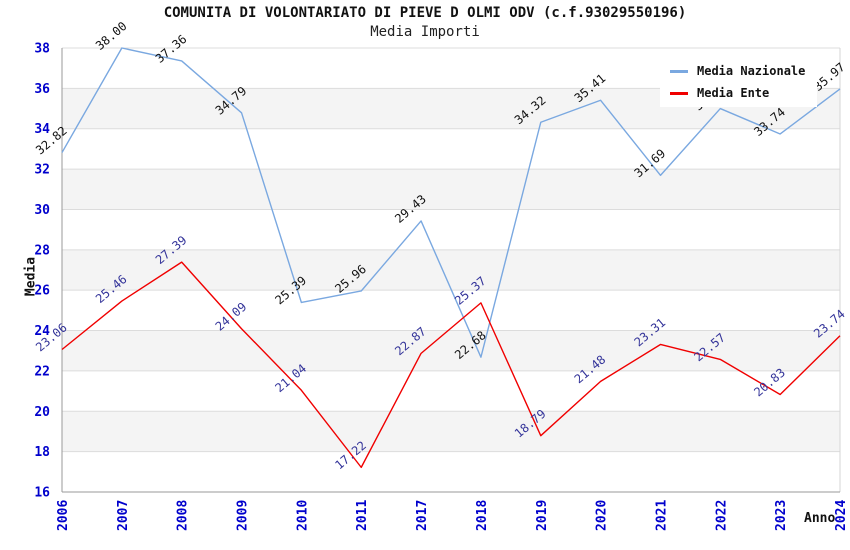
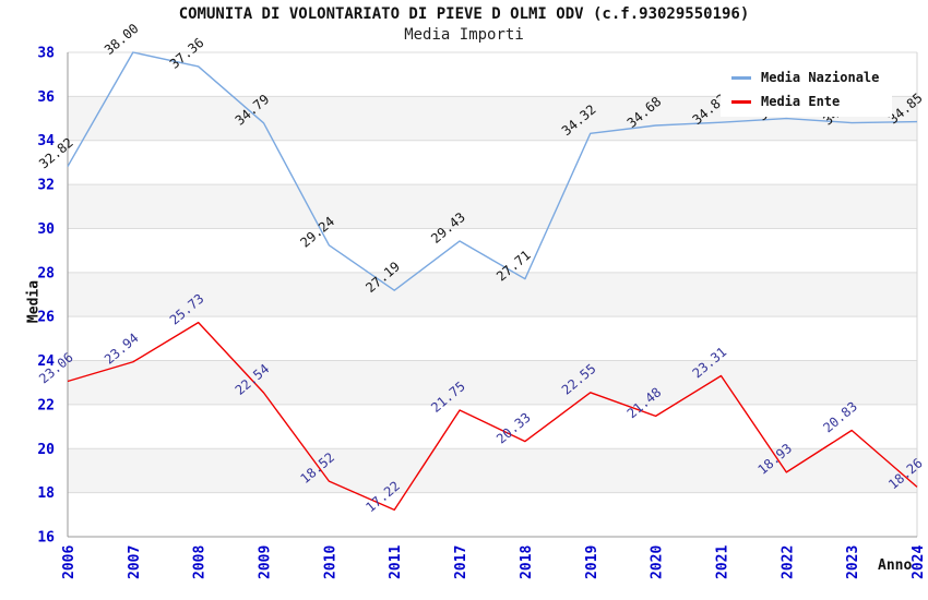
Media Ente/2007: 25.46 -> 23.94
Media Ente/2008: 27.39 -> 25.73
Media Ente/2009: 24.09 -> 22.54
Media Nazionale/2010: 25.39 -> 29.24
Media Ente/2010: 21.04 -> 18.52
Media Nazionale/2011: 25.96 -> 27.19
Media Ente/2017: 22.87 -> 21.75
Media Nazionale/2018: 22.68 -> 27.71
Media Ente/2018: 25.37 -> 20.33
Media Ente/2019: 18.79 -> 22.55
Media Nazionale/2020: 35.41 -> 34.68
Media Nazionale/2021: 31.69 -> 34.82
Media Ente/2022: 22.57 -> 18.93
Media Nazionale/2023: 33.74 -> 34.80
Media Nazionale/2024: 35.97 -> 34.85
Media Ente/2024: 23.74 -> 18.26
